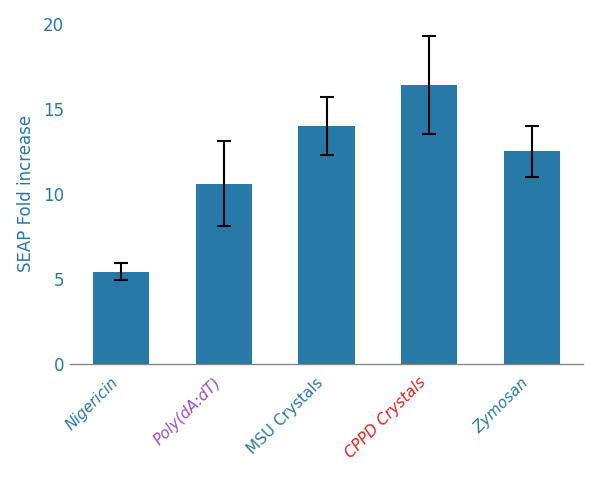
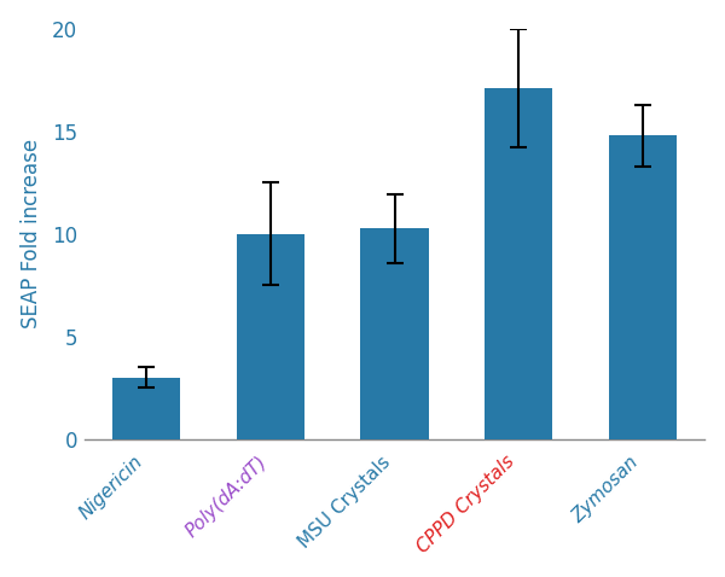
Nigericin: 5.4 -> 3.0
Poly(dA:dT): 10.6 -> 10.0
MSU Crystals: 14.0 -> 10.2
CPPD Crystals: 16.4 -> 17.1
Zymosan: 12.5 -> 14.8
